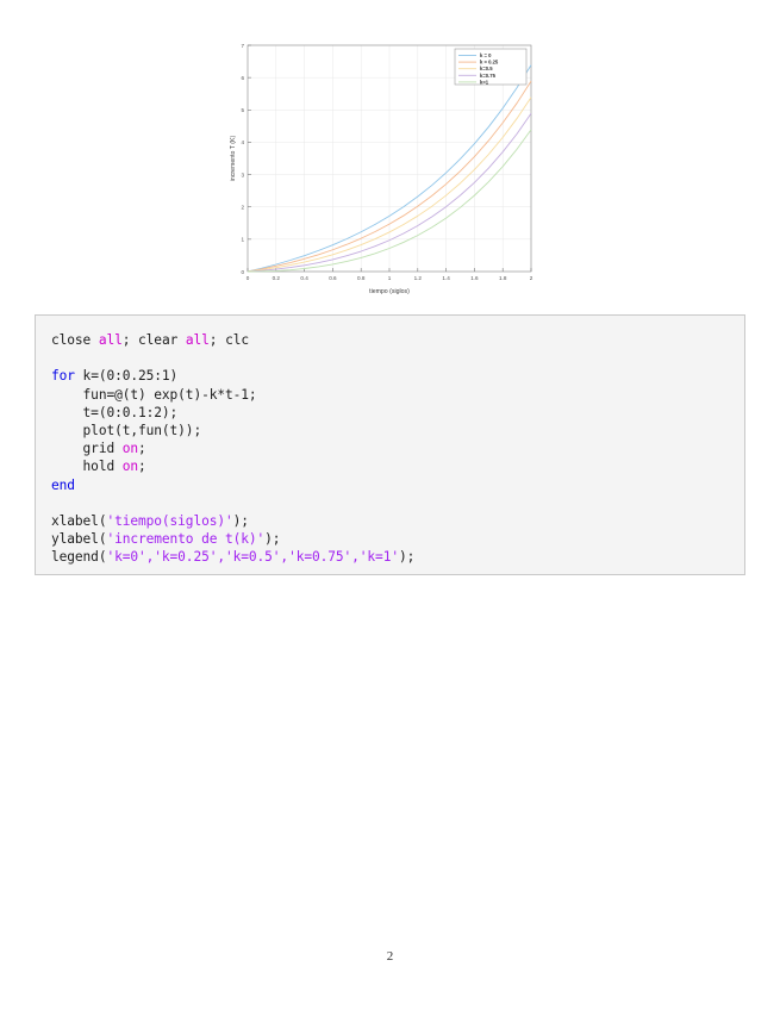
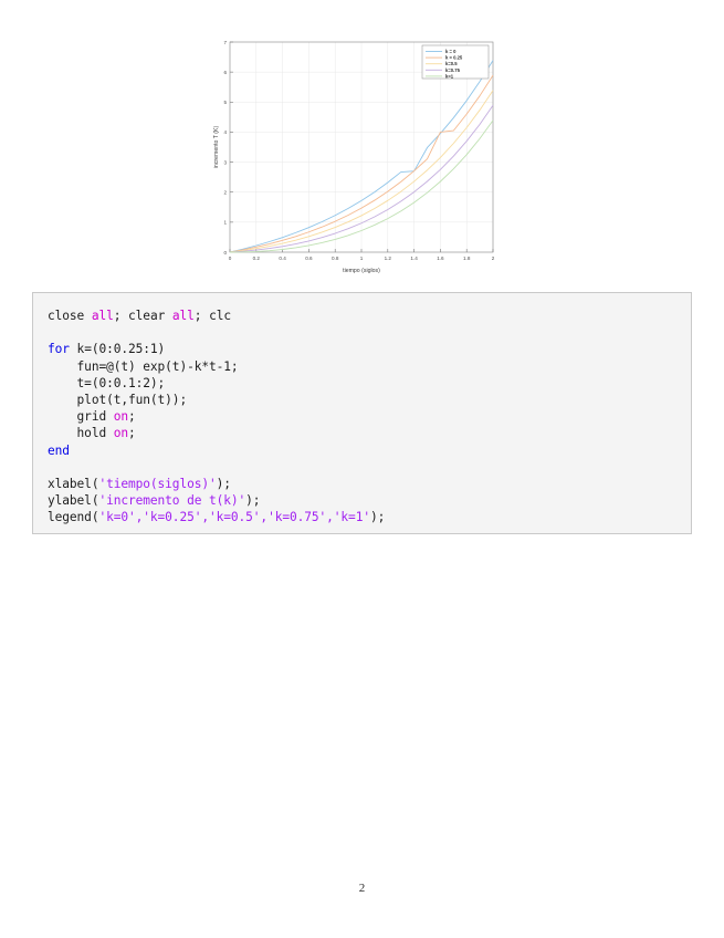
k = 0/1.4: 3.1 -> 2.7
k = 0.25/1.6: 3.6 -> 4.0
